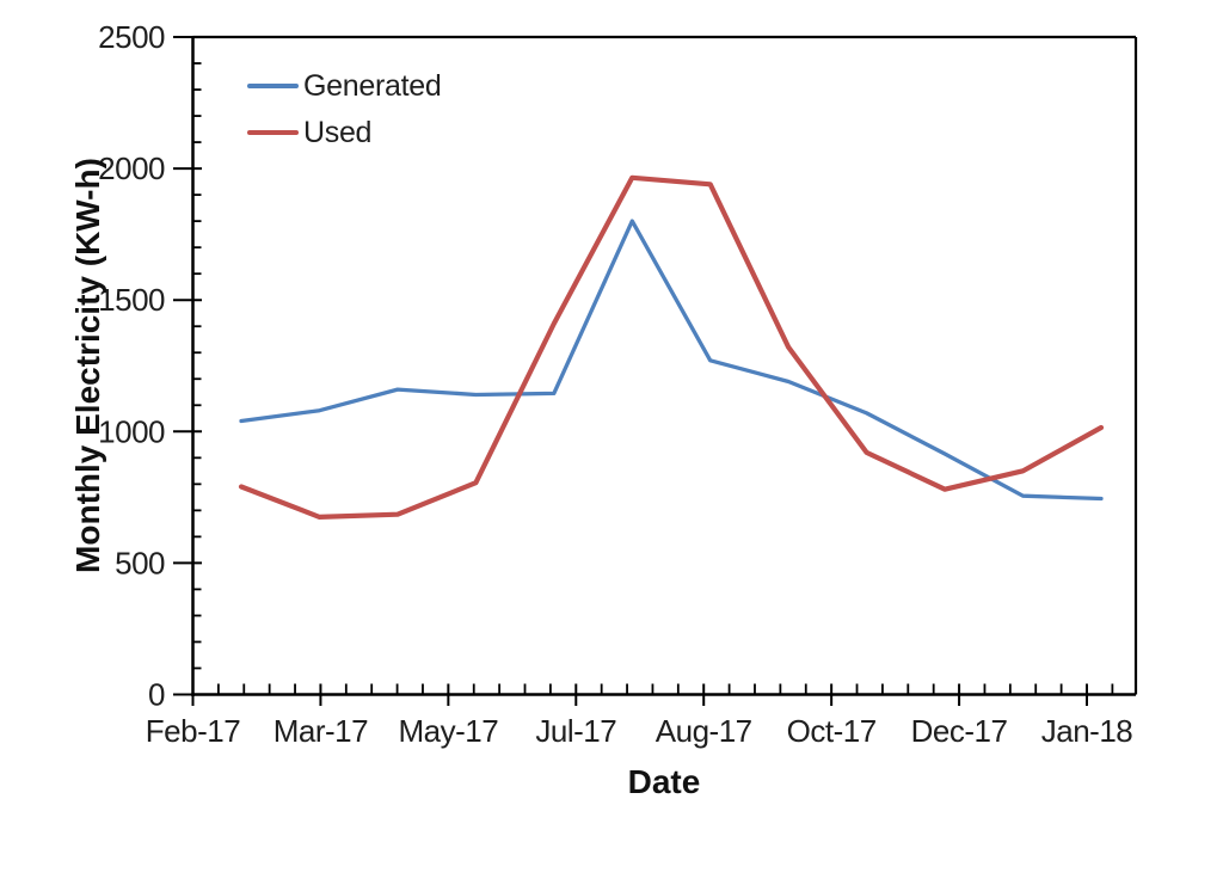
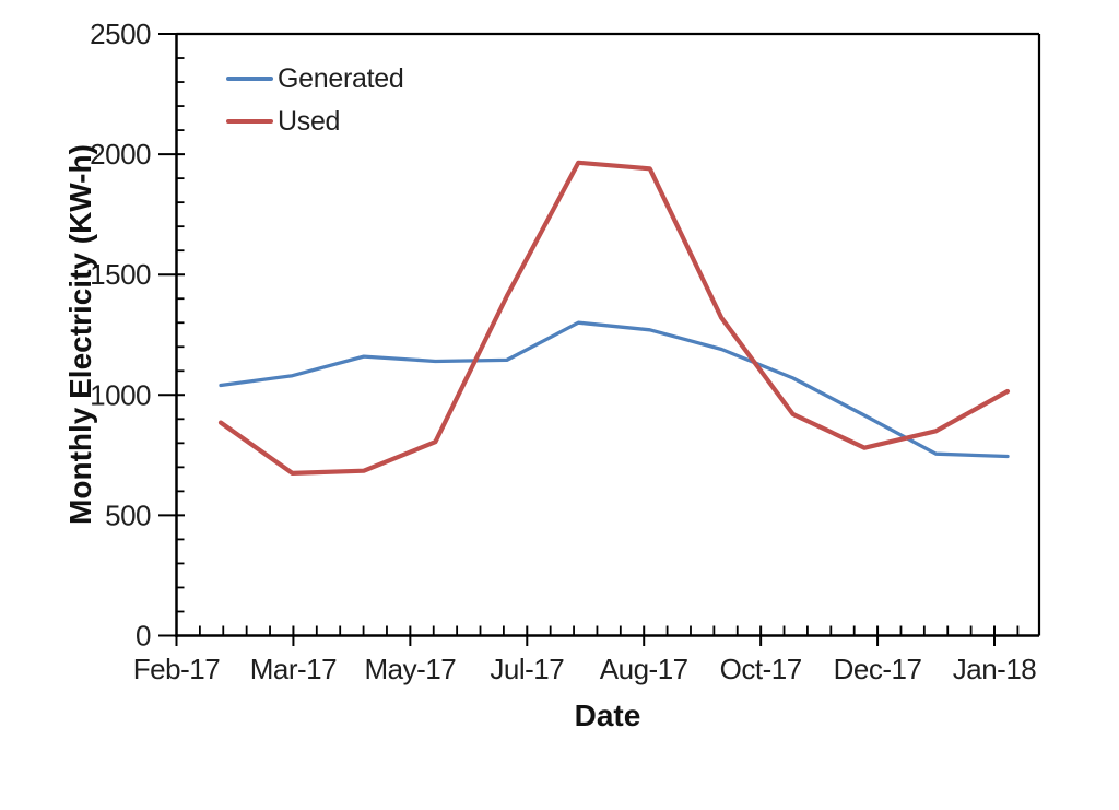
Used/Feb-17: 790 -> 880
Generated/Jul-17: 1800 -> 1300
